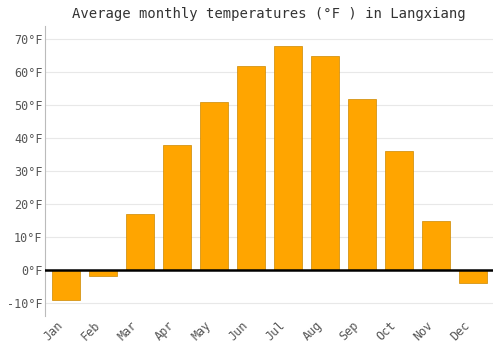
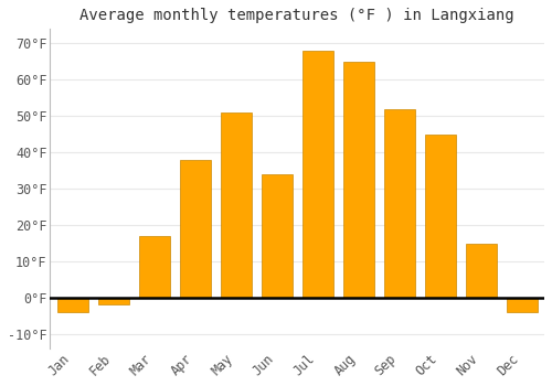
Jan: -9°F -> -4°F
Jun: 62°F -> 34°F
Oct: 36°F -> 45°F
